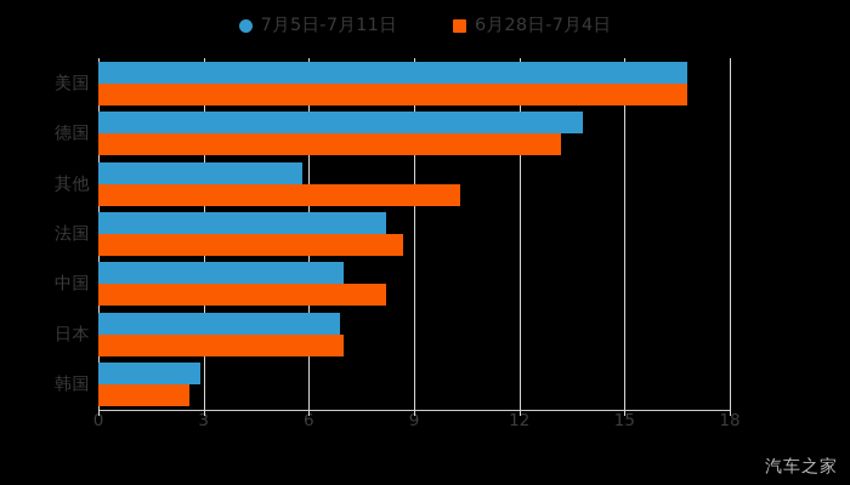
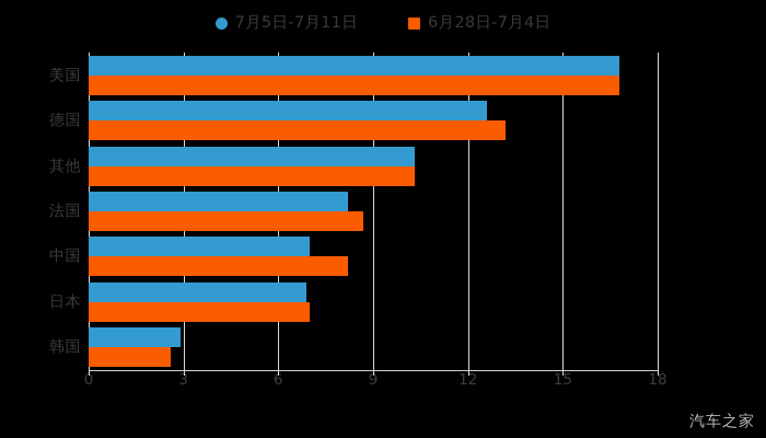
7月5日-7月11日/德国: 13.8 -> 12.6
7月5日-7月11日/其他: 5.8 -> 10.3
